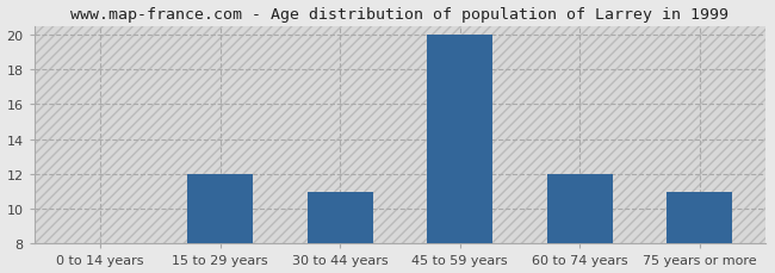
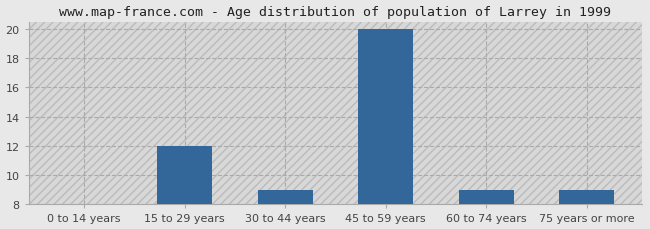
30 to 44 years: 11 -> 9
60 to 74 years: 12 -> 9
75 years or more: 11 -> 9
